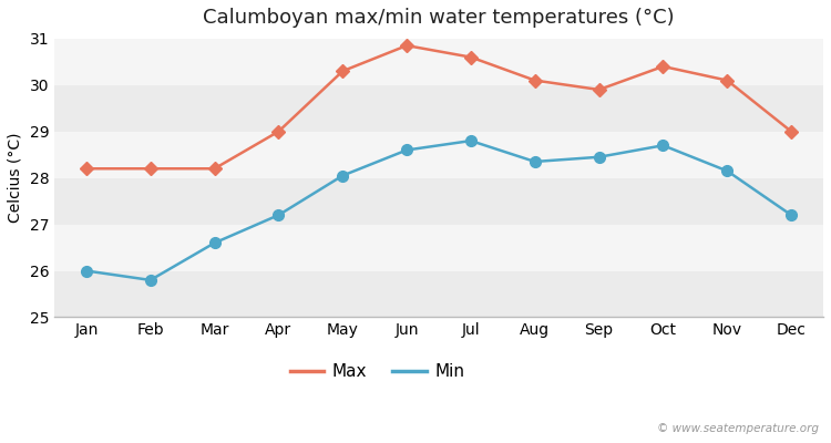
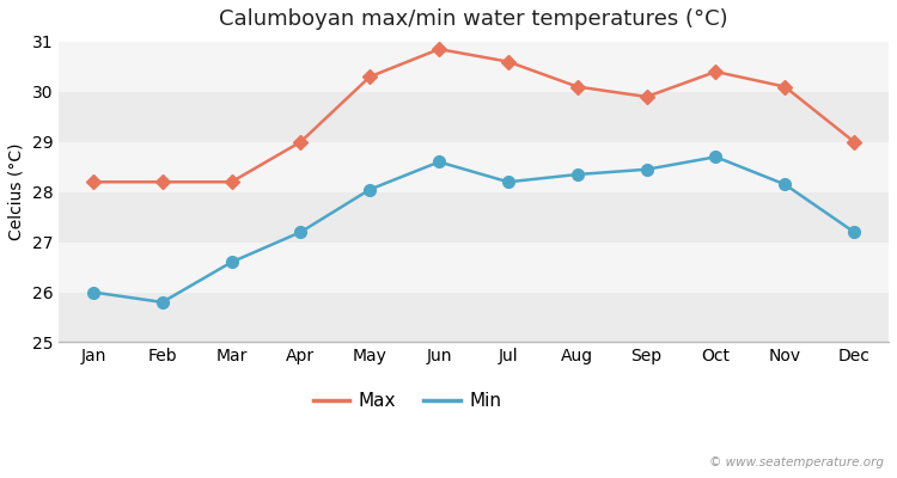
Min/Jul: 28.80 -> 28.20
